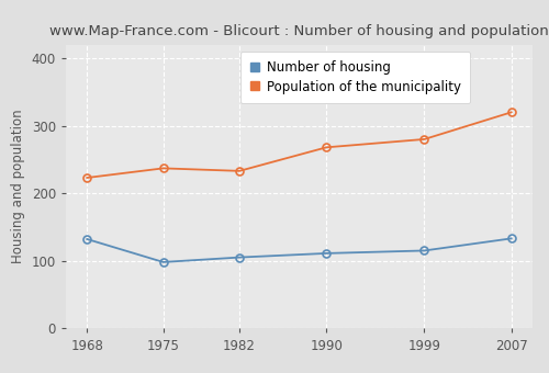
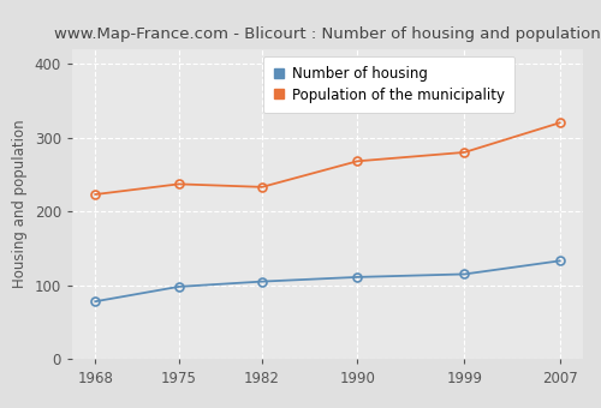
Number of housing/1968: 132 -> 78
